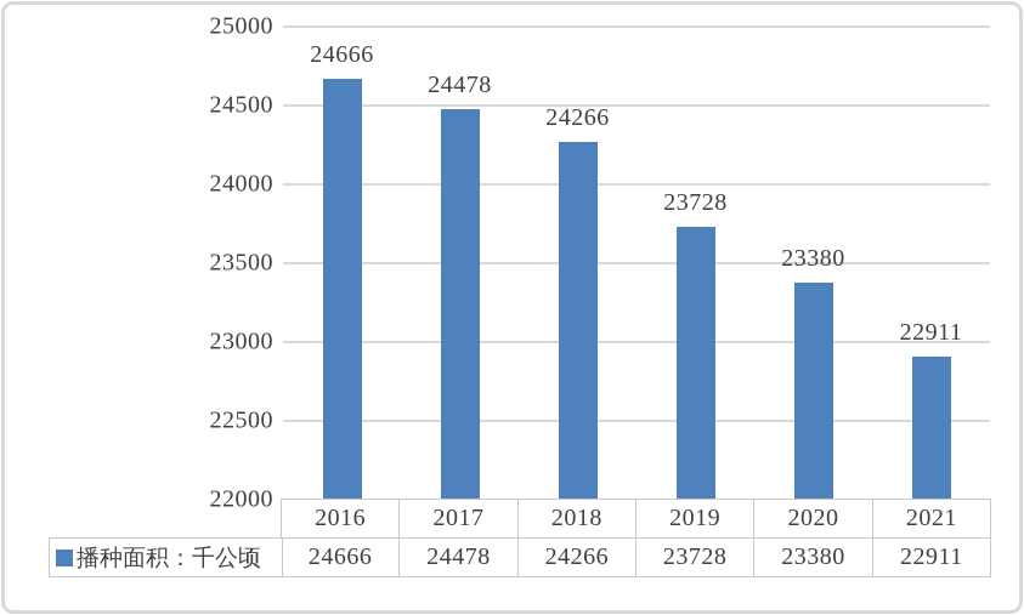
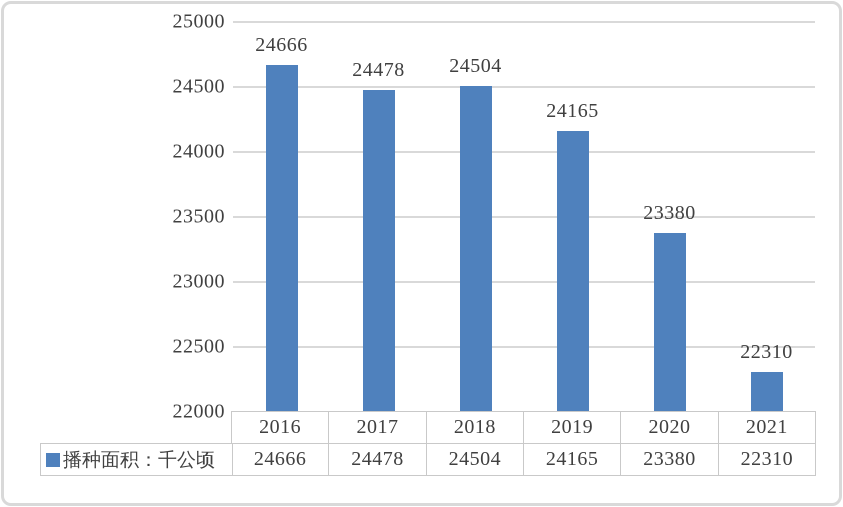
2018: 24266 -> 24504
2019: 23728 -> 24165
2021: 22911 -> 22310
